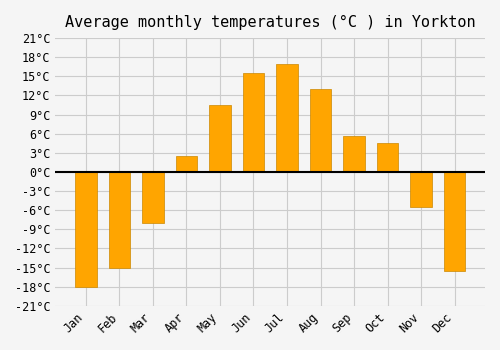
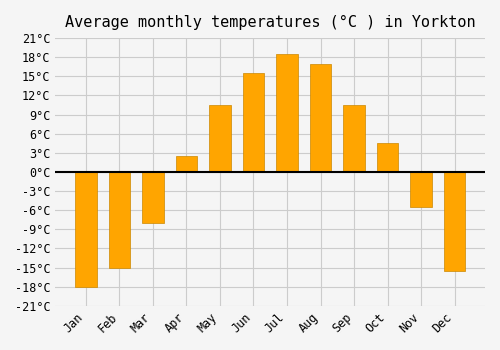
Jul: 17.0°C -> 18.5°C
Aug: 13.0°C -> 17.0°C
Sep: 5.6°C -> 10.5°C
